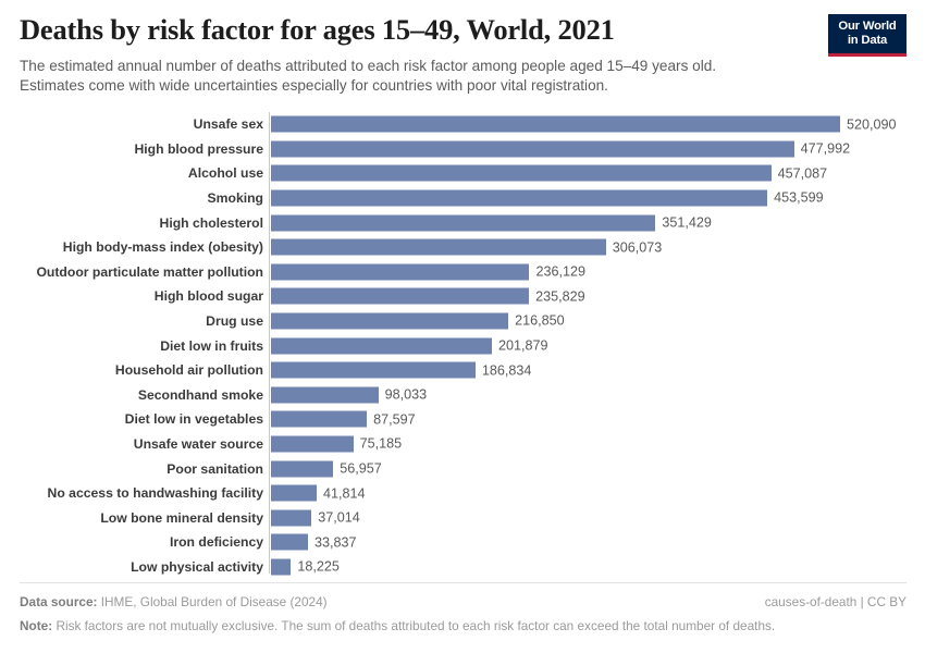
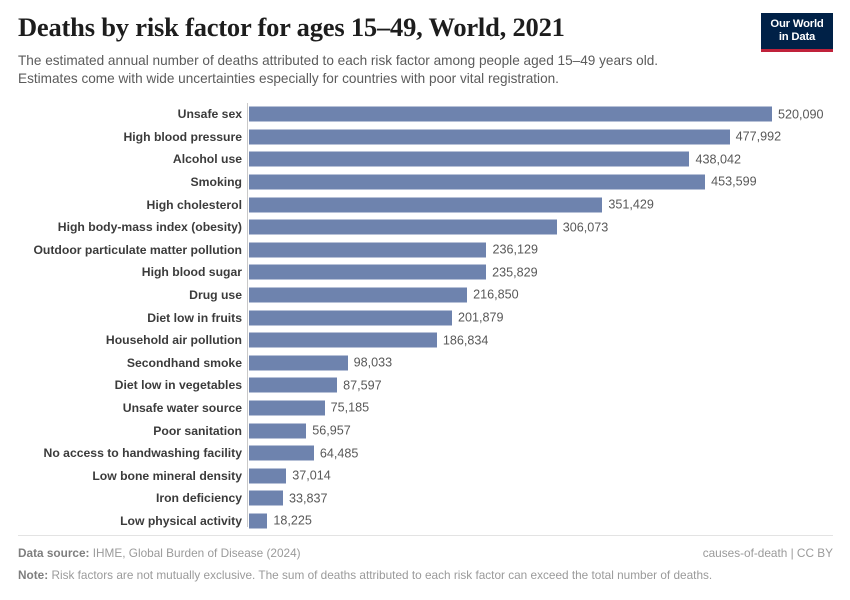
Alcohol use: 457,087 -> 438,042
No access to handwashing facility: 41,814 -> 64,485
